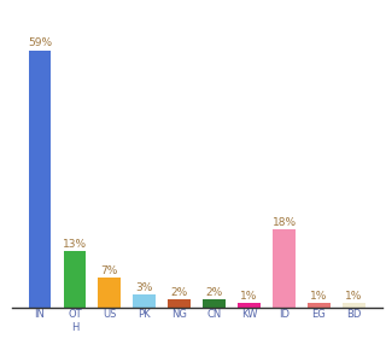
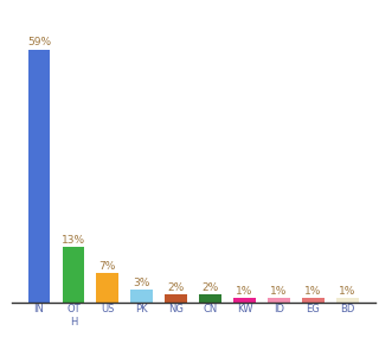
ID: 18% -> 1%
